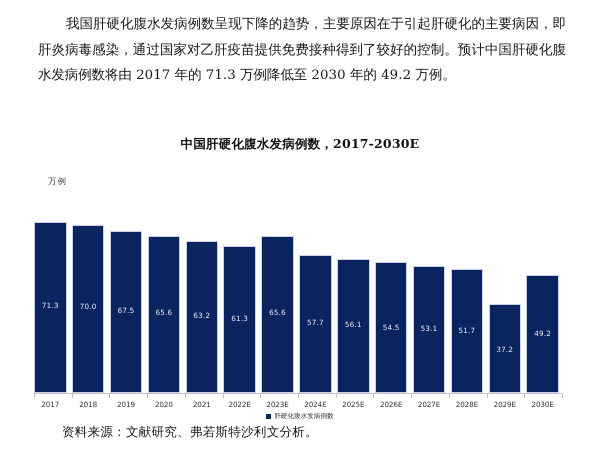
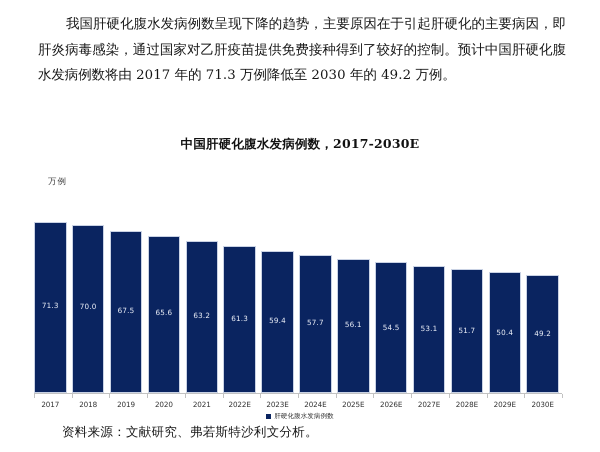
2023E: 65.6 -> 59.4
2029E: 37.2 -> 50.4
